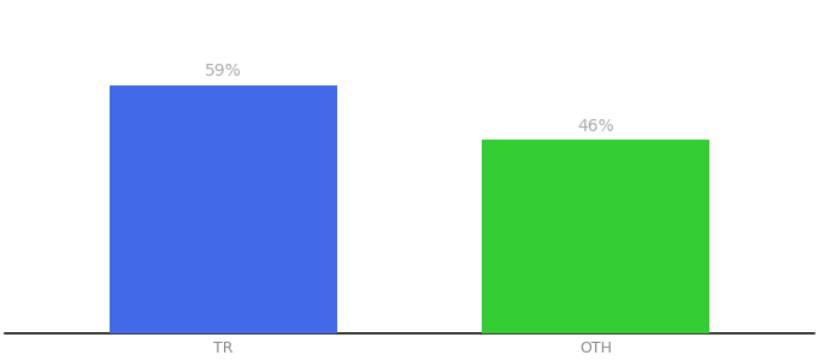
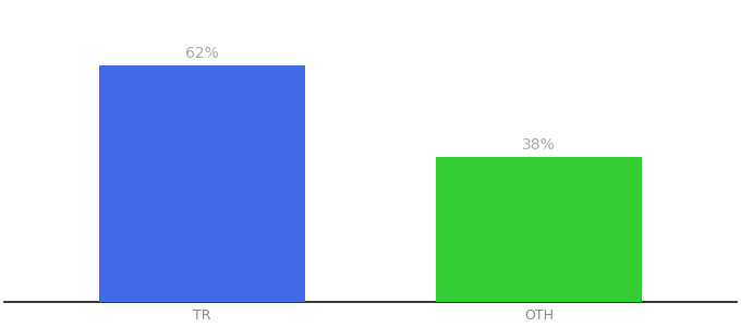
TR: 59% -> 62%
OTH: 46% -> 38%
